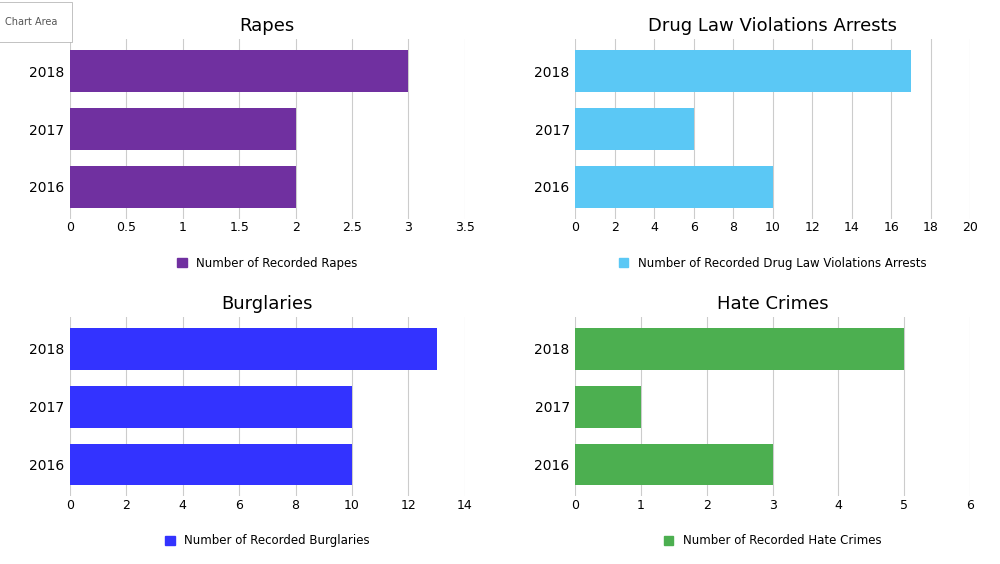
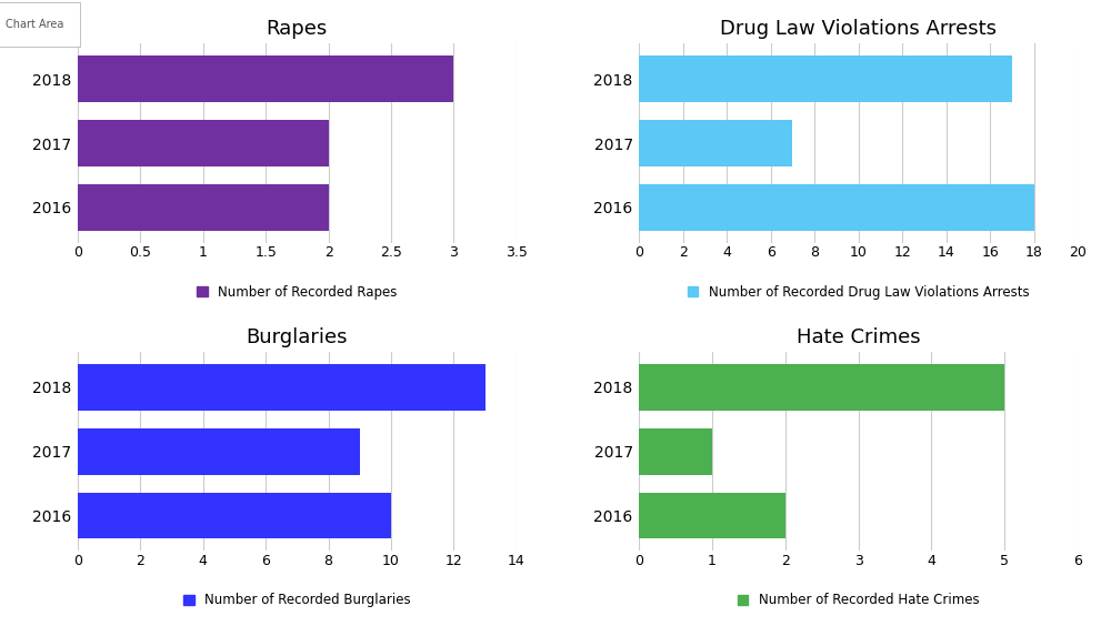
Drug Law Violations Arrests/2017: 6 -> 7
Drug Law Violations Arrests/2016: 10 -> 18
Burglaries/2017: 10 -> 9
Hate Crimes/2016: 3 -> 2
